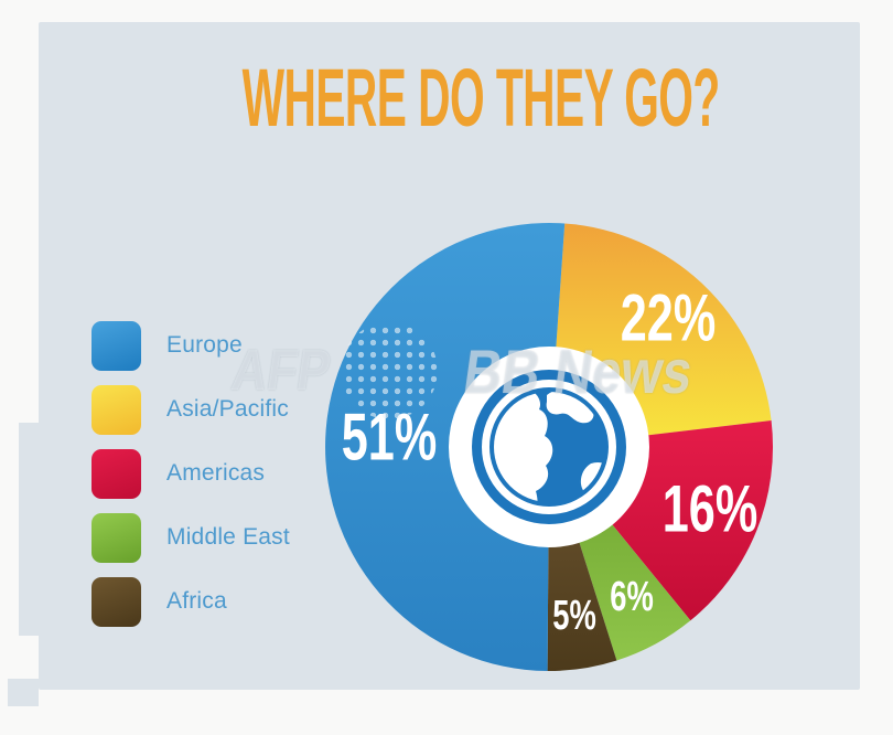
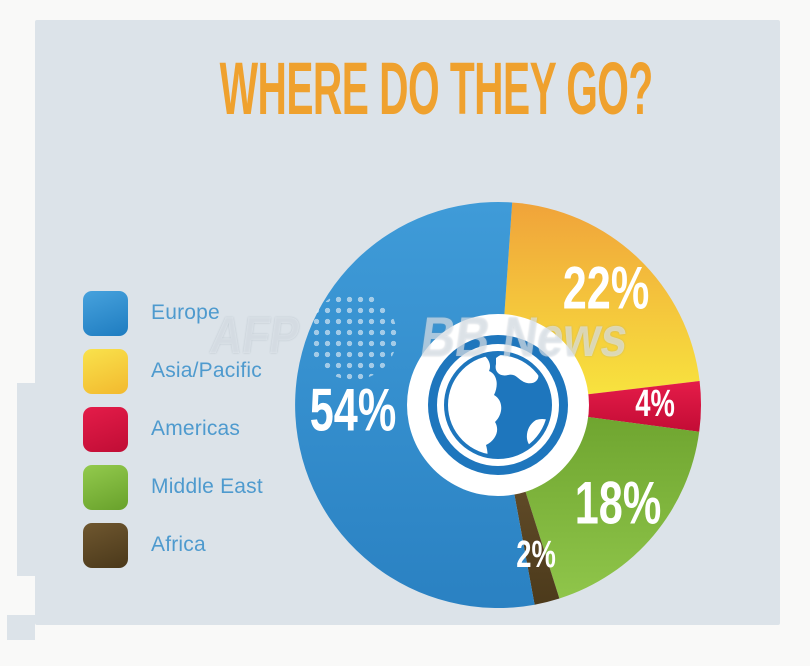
Americas: 16% -> 4%
Middle East: 6% -> 18%
Africa: 5% -> 2%
Europe: 51% -> 54%
